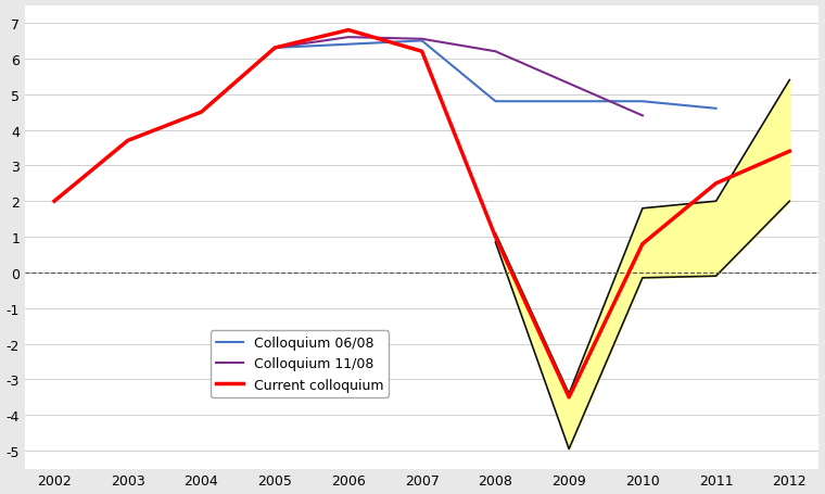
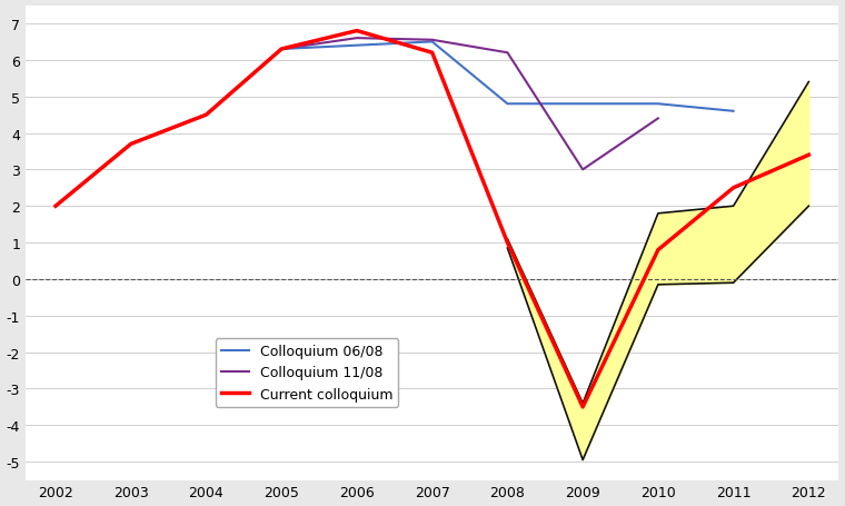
Colloquium 11/08/2009: 5.30 -> 3.00
